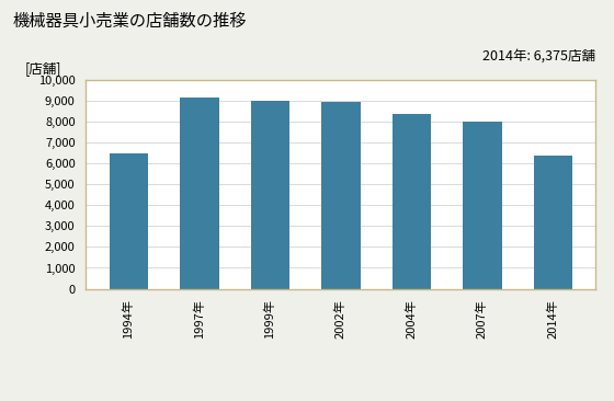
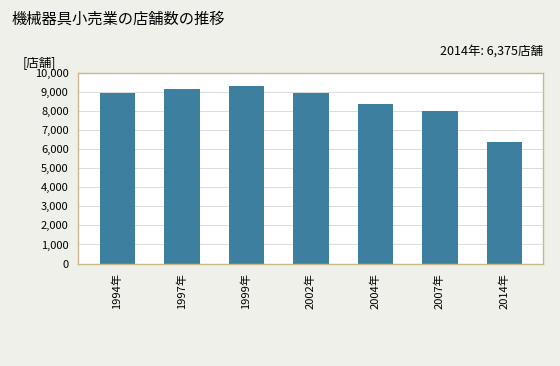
1994年: 6,500 -> 8,900
1999年: 9,000 -> 9,300
